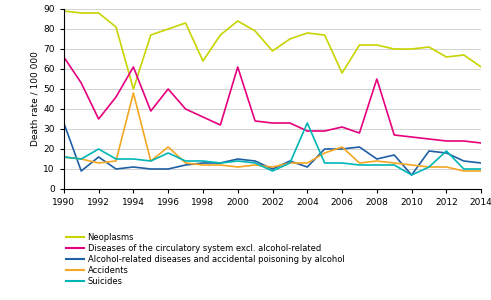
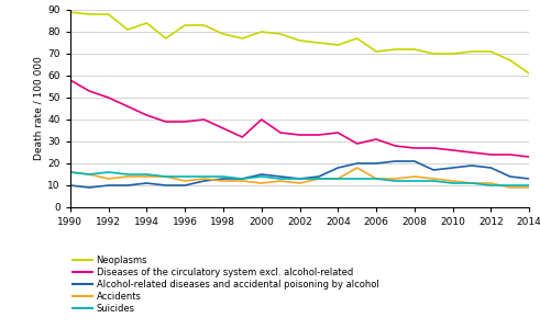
Diseases of the circulatory system excl. alcohol-related/1990: 66 -> 58
Alcohol-related diseases and accidental poisoning by alcohol/1990: 33 -> 10
Diseases of the circulatory system excl. alcohol-related/1992: 35 -> 50
Alcohol-related diseases and accidental poisoning by alcohol/1992: 16 -> 10
Suicides/1992: 20 -> 16
Neoplasms/1994: 50 -> 84
Diseases of the circulatory system excl. alcohol-related/1994: 61 -> 42
Accidents/1994: 48 -> 14
Neoplasms/1996: 80 -> 83
Diseases of the circulatory system excl. alcohol-related/1996: 50 -> 39
Accidents/1996: 21 -> 12
Suicides/1996: 18 -> 14
Neoplasms/1998: 64 -> 79
Neoplasms/2000: 84 -> 80
Diseases of the circulatory system excl. alcohol-related/2000: 61 -> 40
Neoplasms/2002: 69 -> 76
Alcohol-related diseases and accidental poisoning by alcohol/2002: 10 -> 13
Suicides/2002: 9 -> 13
Neoplasms/2004: 78 -> 74
Diseases of the circulatory system excl. alcohol-related/2004: 29 -> 34
Alcohol-related diseases and accidental poisoning by alcohol/2004: 11 -> 18
Suicides/2004: 33 -> 13
Neoplasms/2006: 58 -> 71
Accidents/2006: 21 -> 13
Diseases of the circulatory system excl. alcohol-related/2008: 55 -> 27
Alcohol-related diseases and accidental poisoning by alcohol/2008: 15 -> 21
Alcohol-related diseases and accidental poisoning by alcohol/2010: 7 -> 18
Suicides/2010: 7 -> 11
Neoplasms/2012: 66 -> 71
Suicides/2012: 19 -> 10
